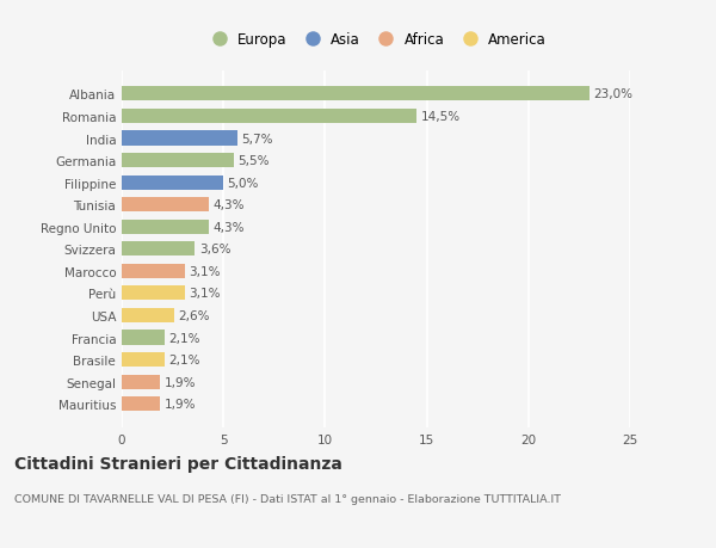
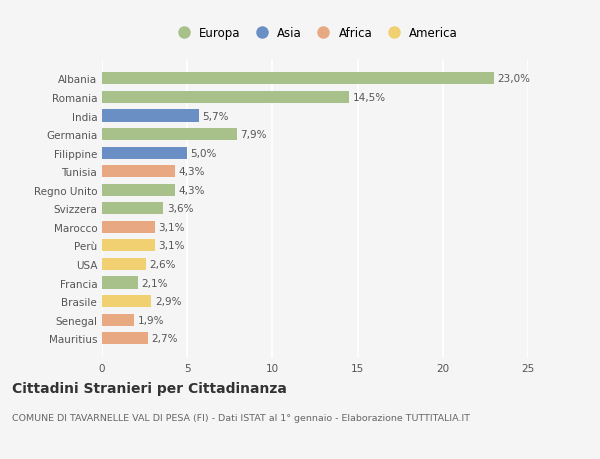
Germania: 5,5% -> 7,9%
Brasile: 2,1% -> 2,9%
Mauritius: 1,9% -> 2,7%
